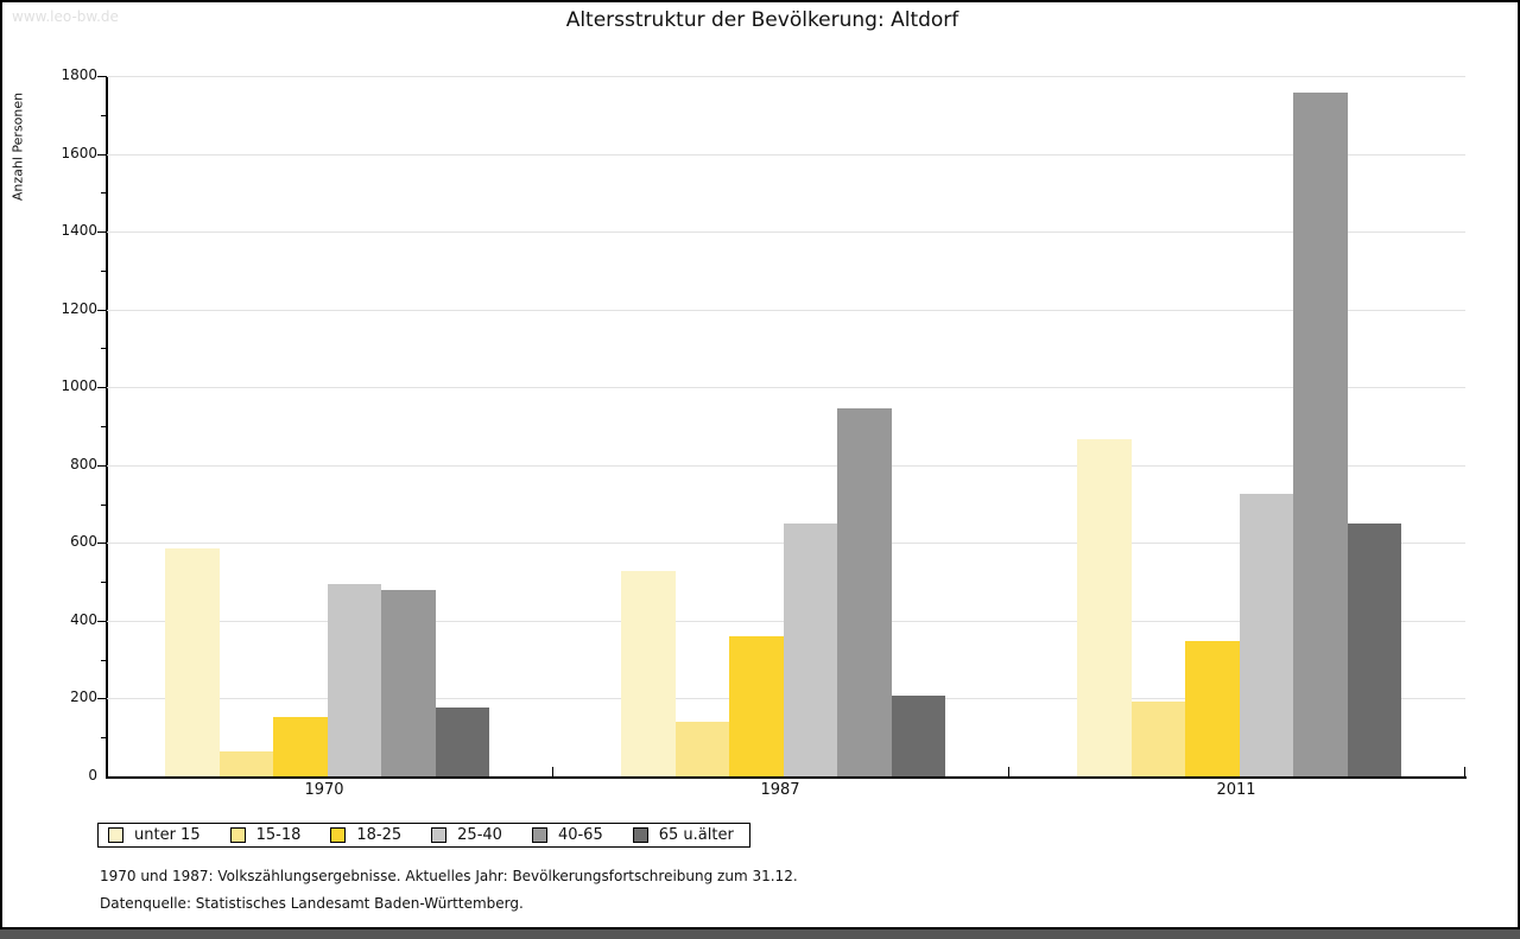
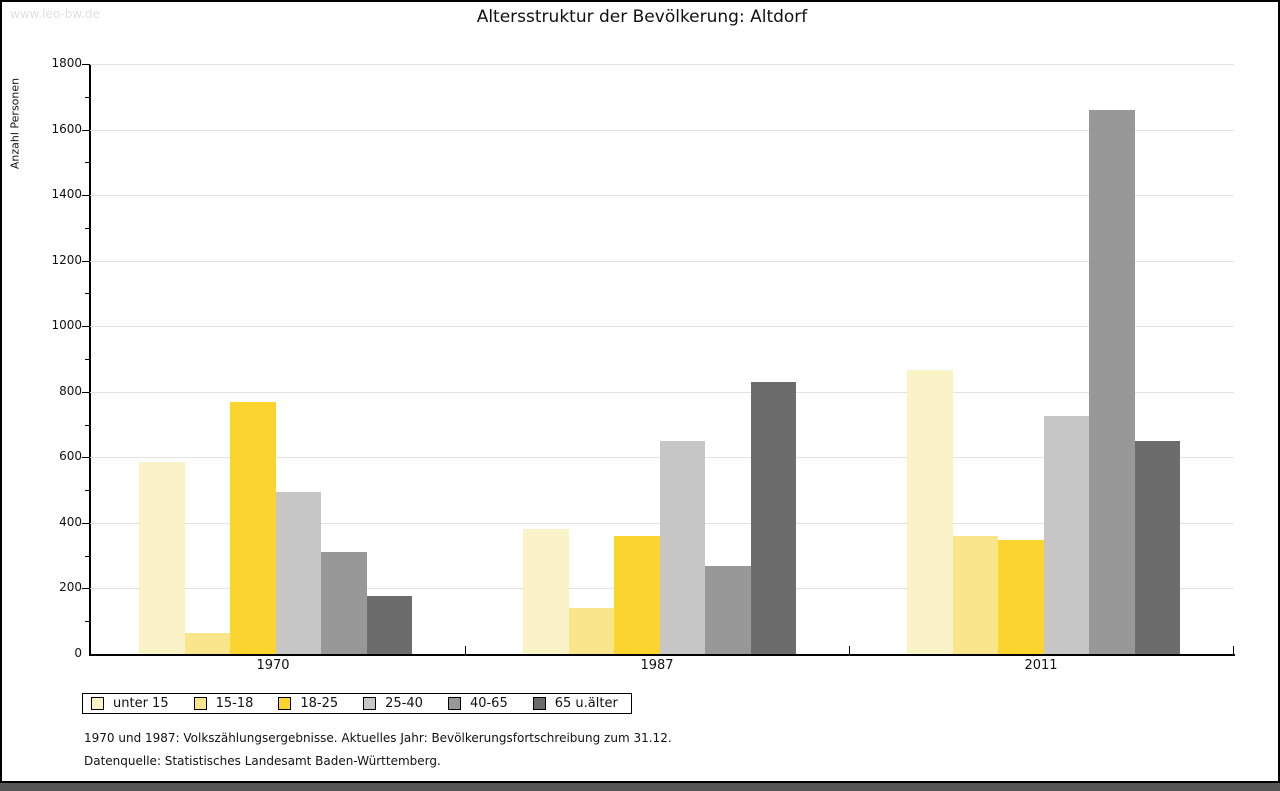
18-25/1970: 150 -> 770
40-65/1970: 480 -> 310
unter 15/1987: 530 -> 380
40-65/1987: 950 -> 270
65 u.älter/1987: 210 -> 830
15-18/2011: 190 -> 360
40-65/2011: 1760 -> 1660
